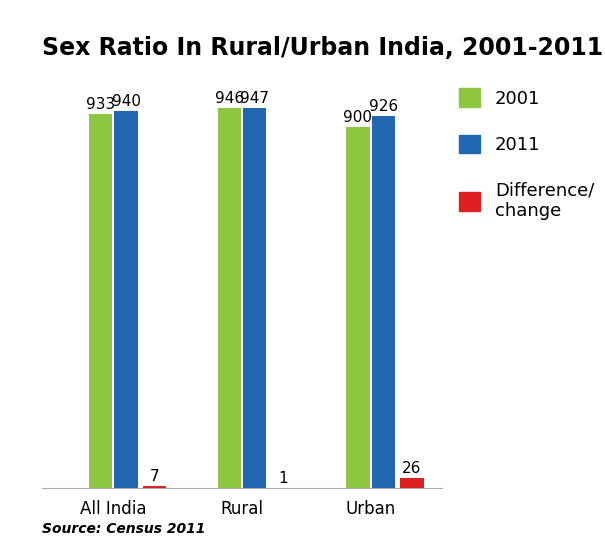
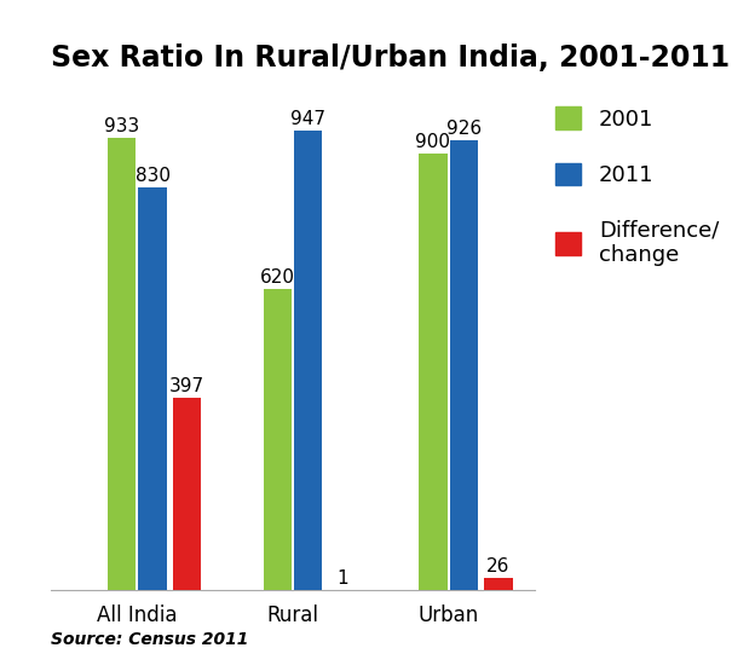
2011/All India: 940 -> 830
Difference/ change/All India: 7 -> 397
2001/Rural: 946 -> 620
